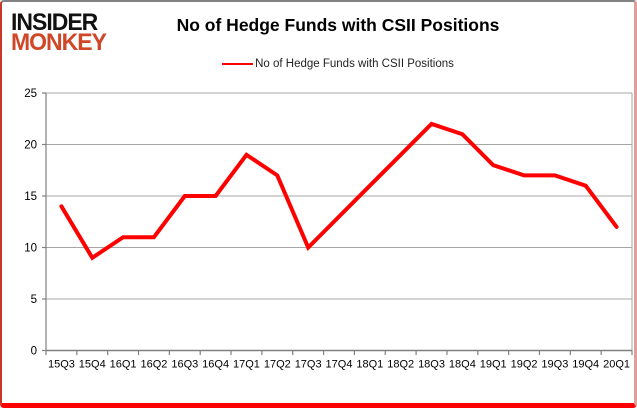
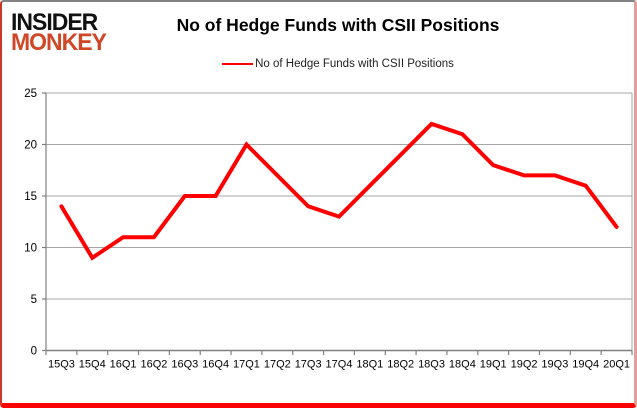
17Q1: 19 -> 20
17Q3: 10 -> 14
